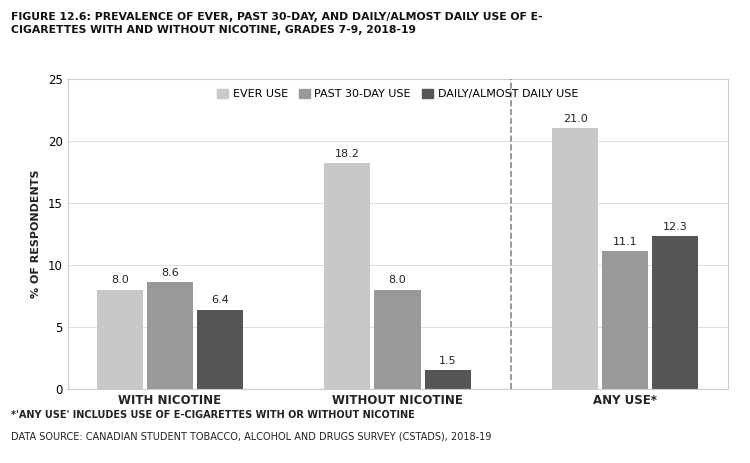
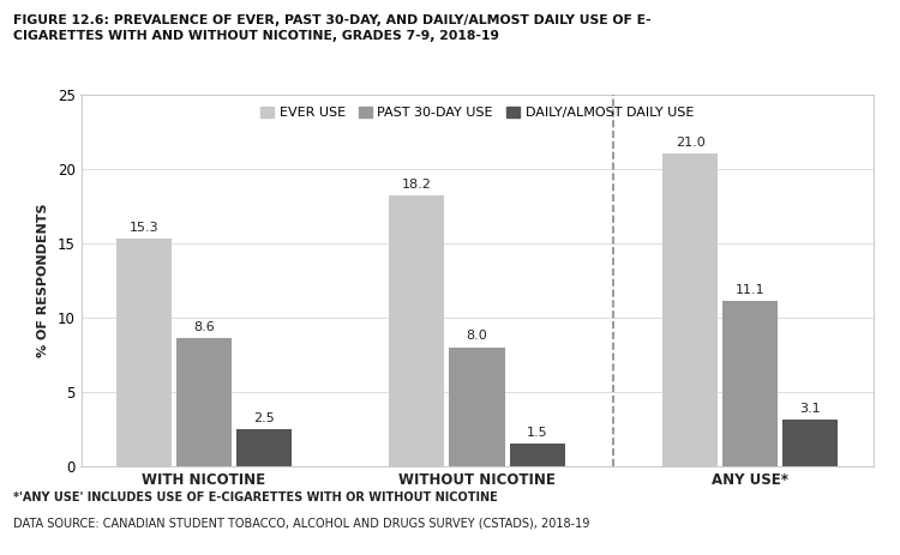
EVER USE/WITH NICOTINE: 8.0 -> 15.3
DAILY/ALMOST DAILY USE/WITH NICOTINE: 6.4 -> 2.5
DAILY/ALMOST DAILY USE/ANY USE*: 12.3 -> 3.1
